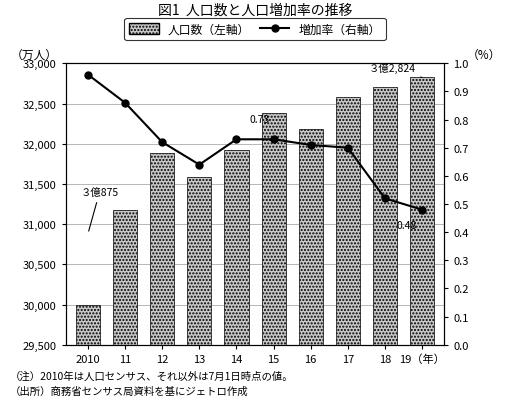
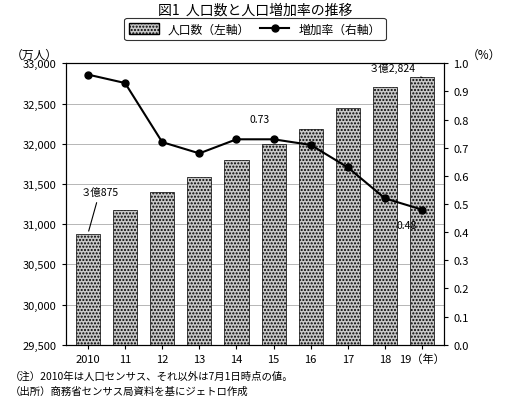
人口数（左軸）/2010: 30,000 -> 30,880
増加率（右軸）/11: 0.86 -> 0.93
人口数（左軸）/12: 31,880 -> 31,400
増加率（右軸）/13: 0.64 -> 0.68
人口数（左軸）/14: 31,920 -> 31,800
人口数（左軸）/15: 32,380 -> 32,000
人口数（左軸）/17: 32,580 -> 32,450
増加率（右軸）/17: 0.70 -> 0.63
